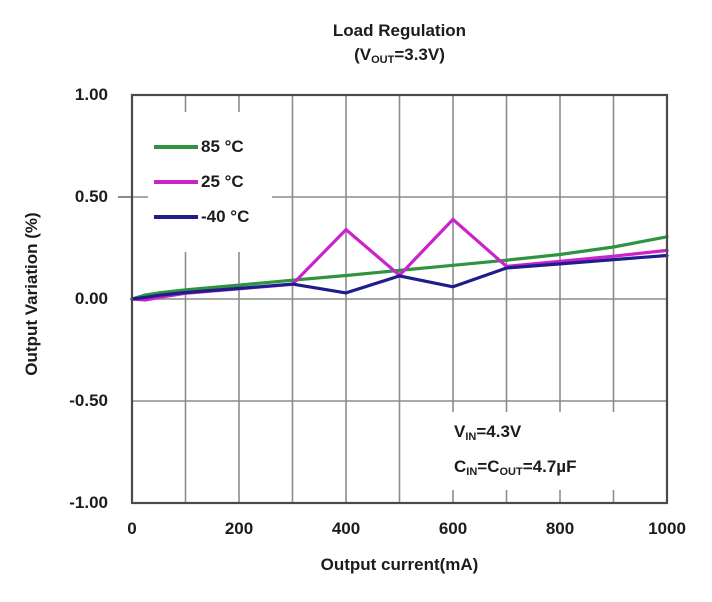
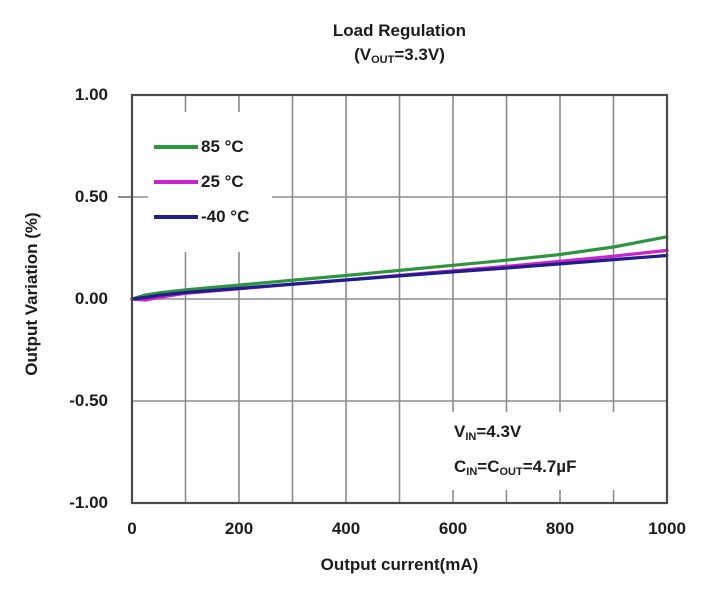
25°C/400: 0.34 -> 0.09
-40°C/400: 0.03 -> 0.09
25°C/600: 0.39 -> 0.14
-40°C/600: 0.06 -> 0.13
